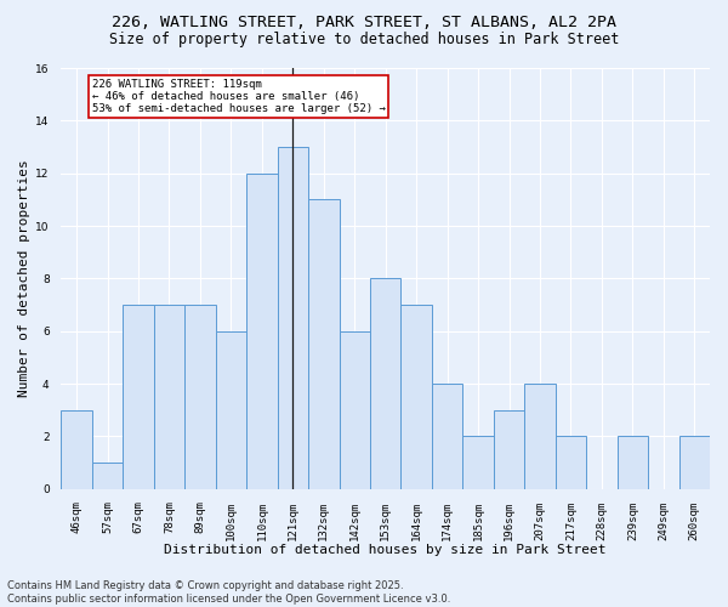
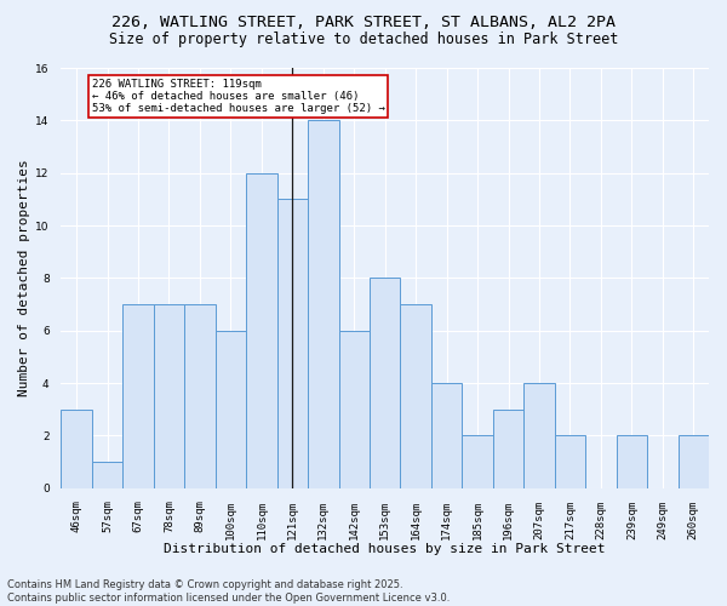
121sqm: 13 -> 11
132sqm: 11 -> 14
